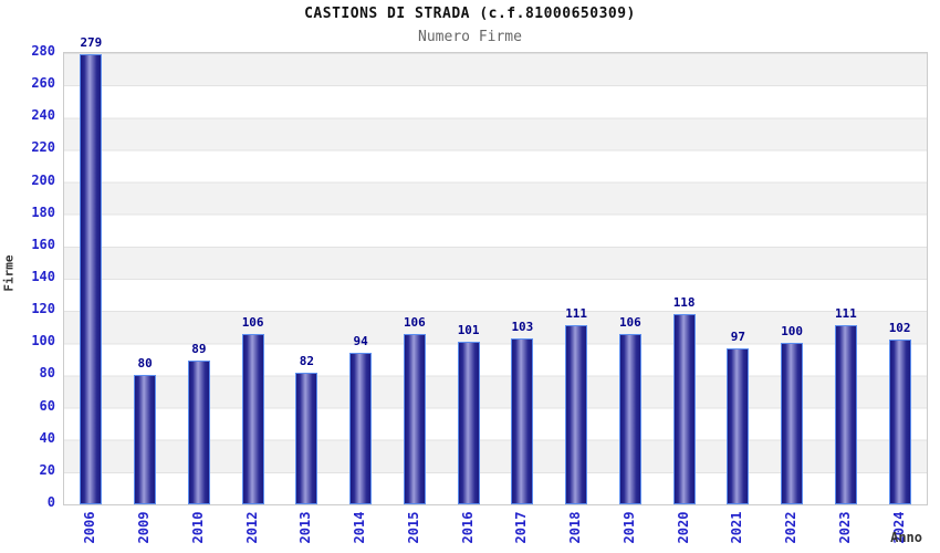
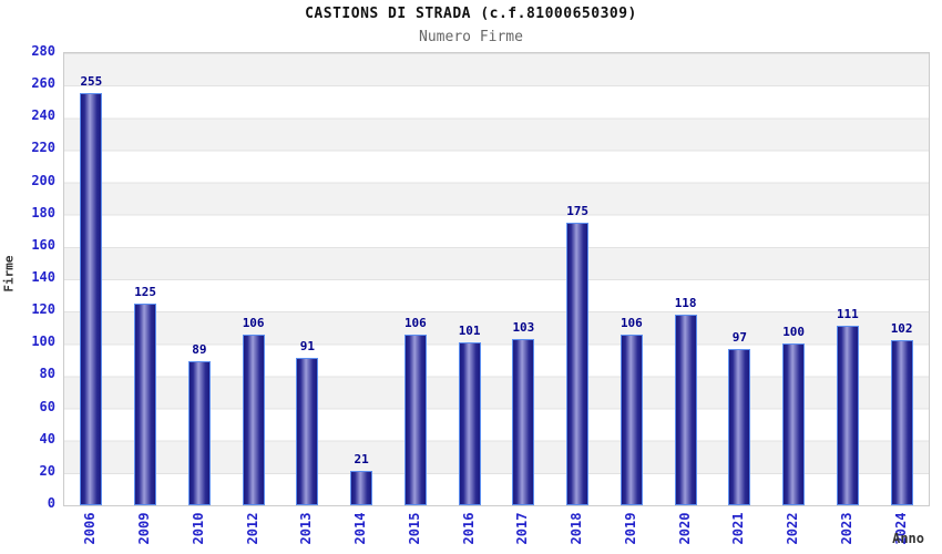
2006: 279 -> 255
2009: 80 -> 125
2013: 82 -> 91
2014: 94 -> 21
2018: 111 -> 175
